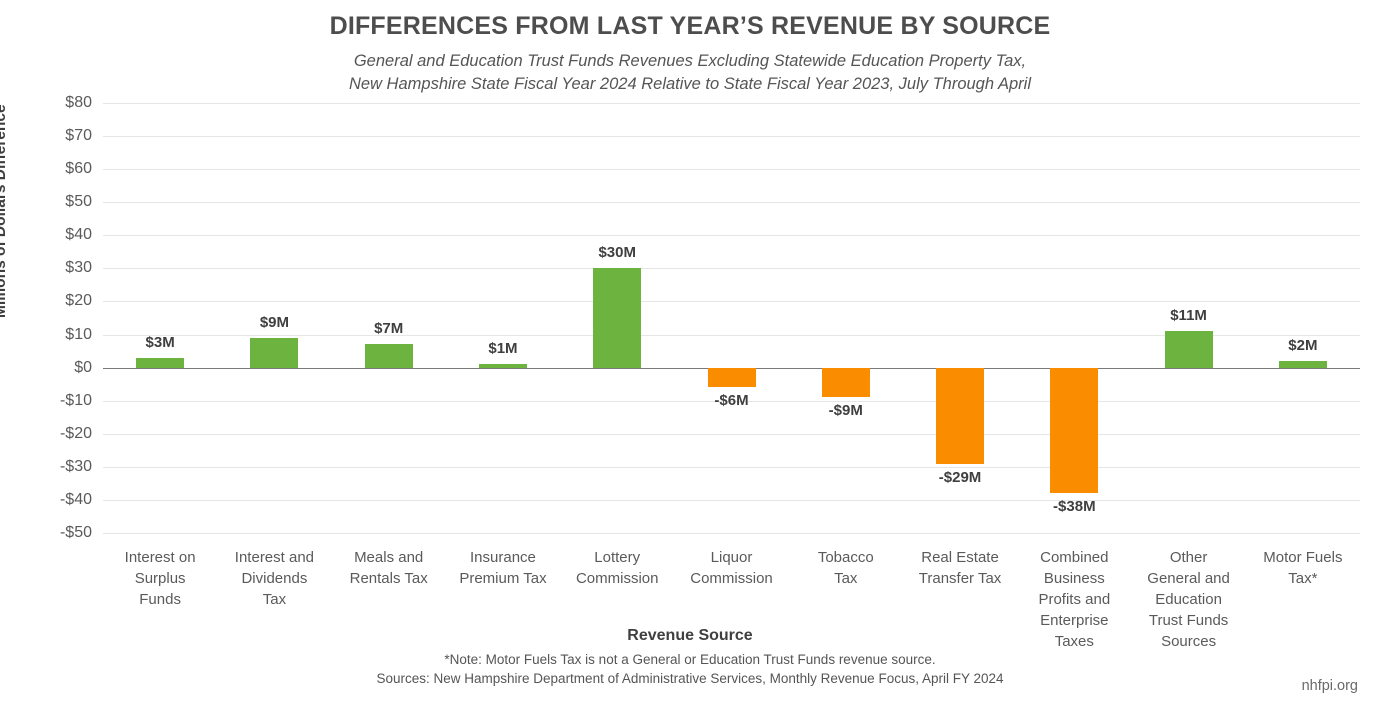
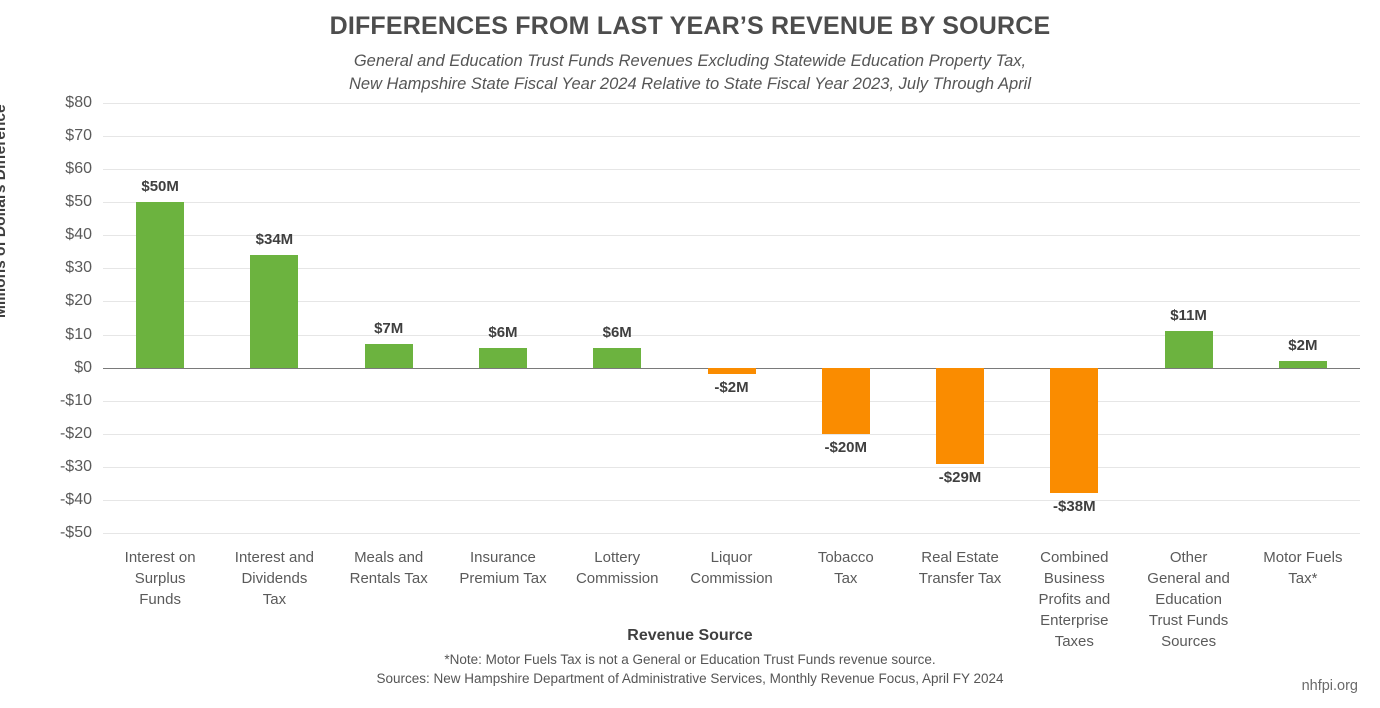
Interest on Surplus Funds: $3M -> $50M
Interest and Dividends Tax: $9M -> $34M
Insurance Premium Tax: $1M -> $6M
Lottery Commission: $30M -> $6M
Liquor Commission: -$6M -> -$2M
Tobacco Tax: -$9M -> -$20M
